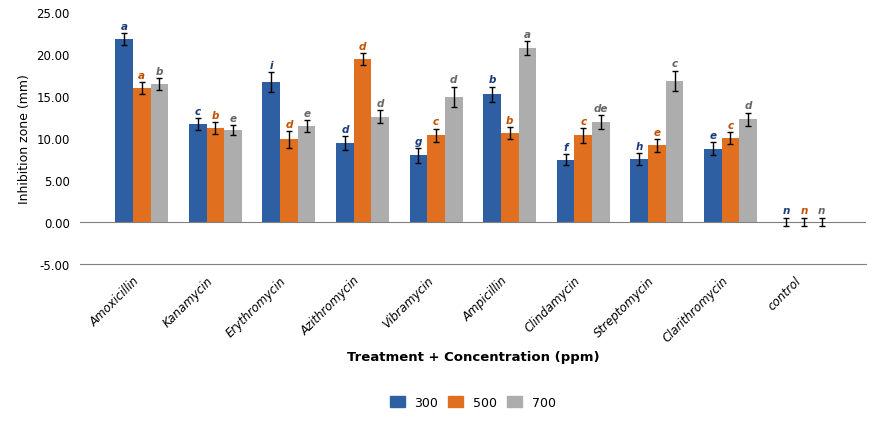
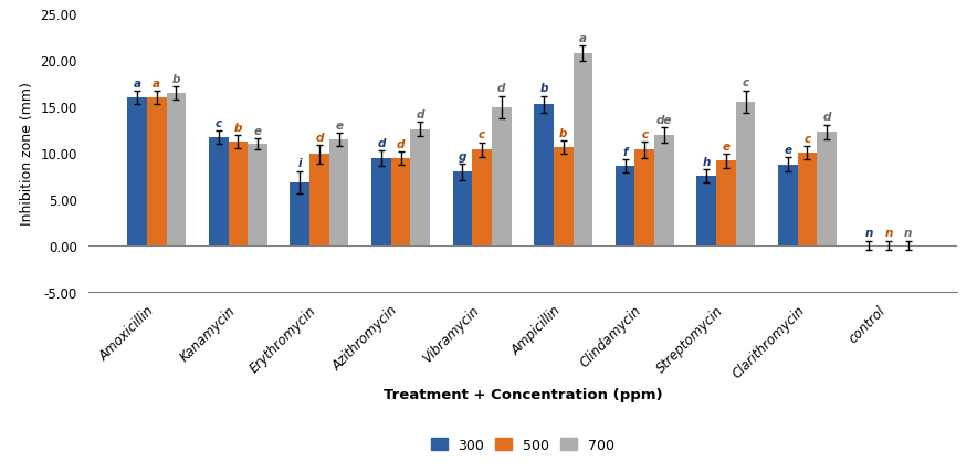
300/Amoxicillin: 21.8 -> 15.9
300/Erythromycin: 16.6 -> 6.8
500/Azithromycin: 19.4 -> 9.4
300/Clindamycin: 7.4 -> 8.5
700/Streptomycin: 16.8 -> 15.5
